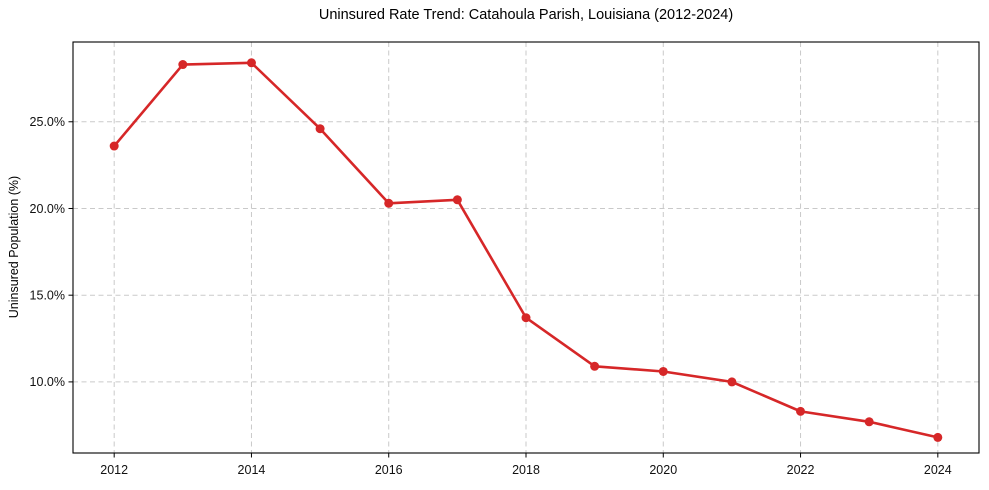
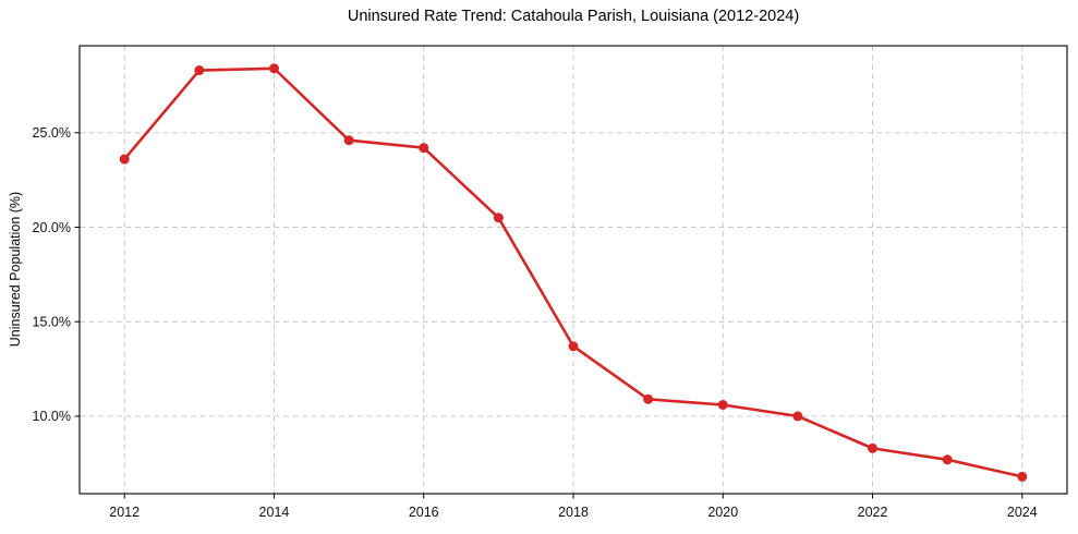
2016: 20.3% -> 24.2%
